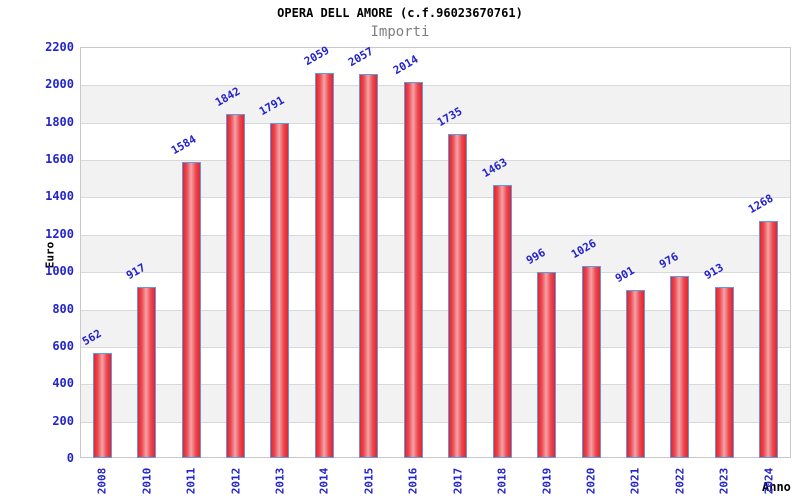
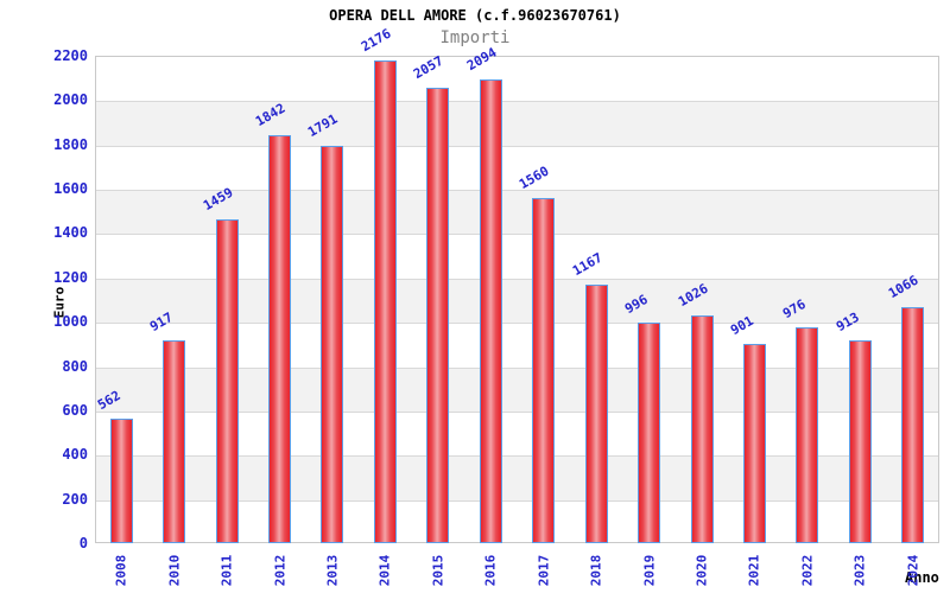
2011: 1584 -> 1459
2014: 2059 -> 2176
2016: 2014 -> 2094
2017: 1735 -> 1560
2018: 1463 -> 1167
2024: 1268 -> 1066
